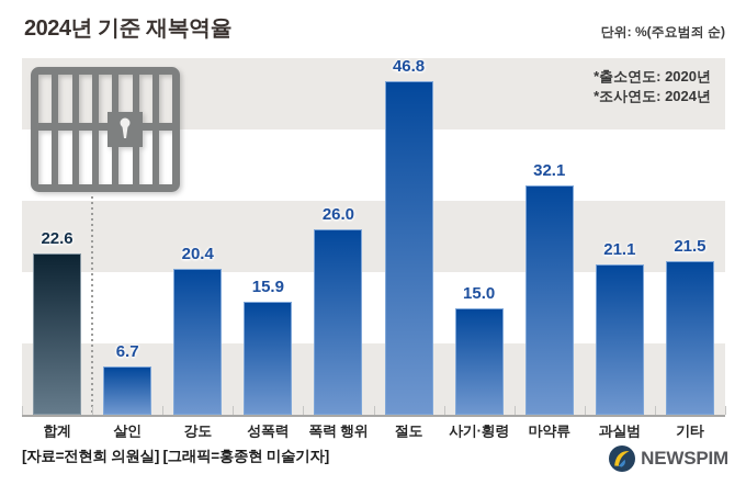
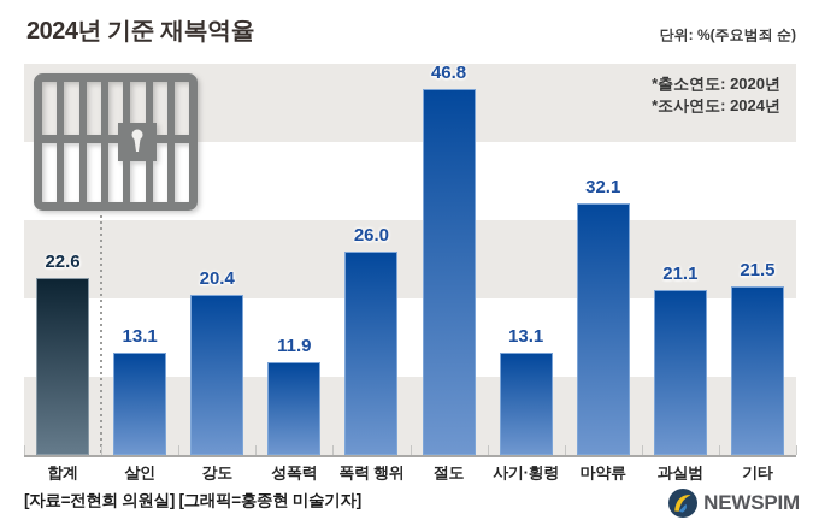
살인: 6.7 -> 13.1
성폭력: 15.9 -> 11.9
사기·횡령: 15.0 -> 13.1
